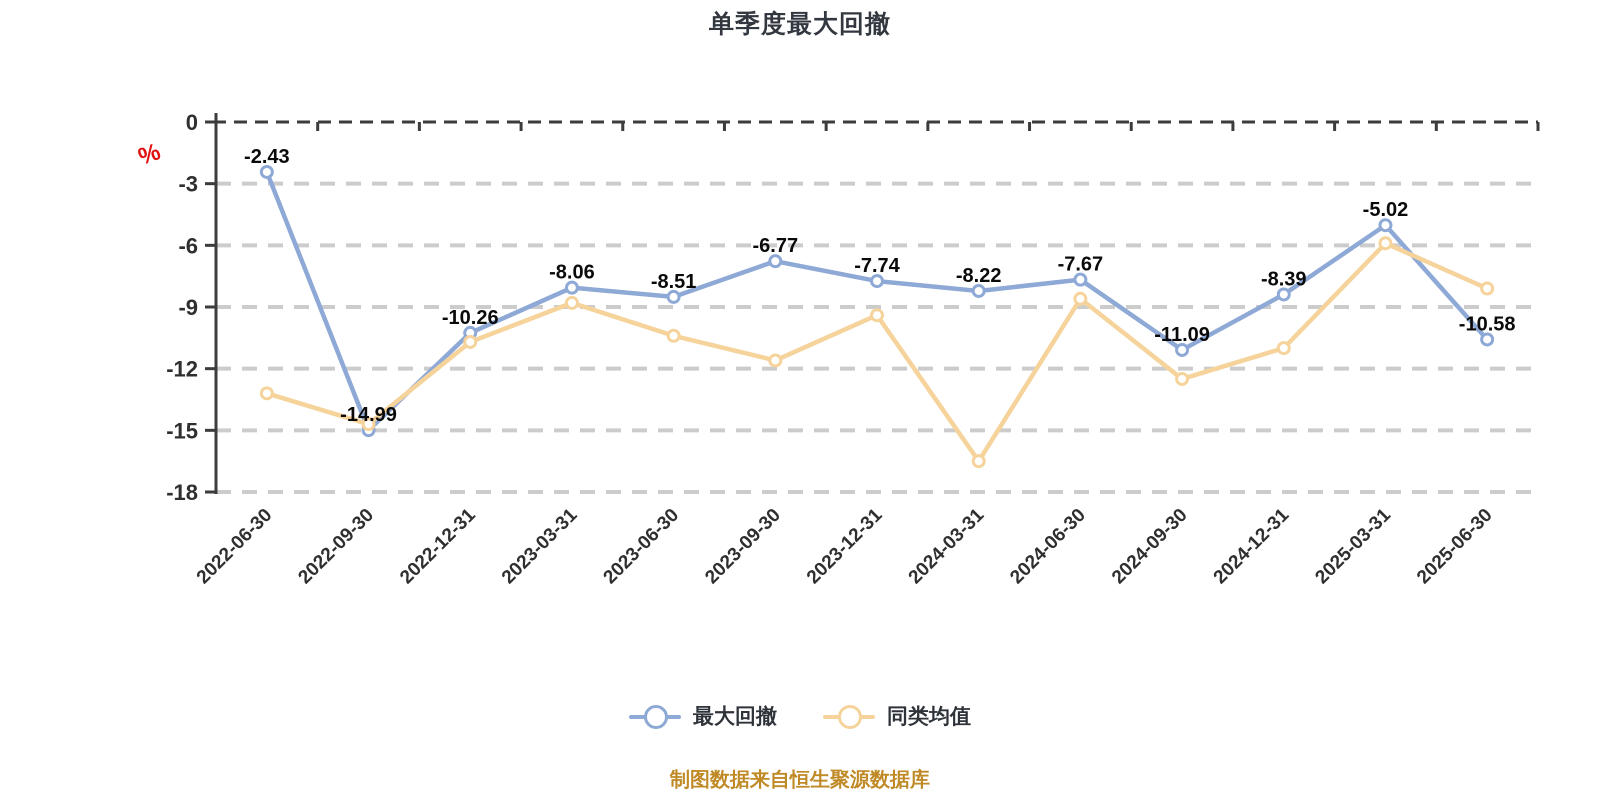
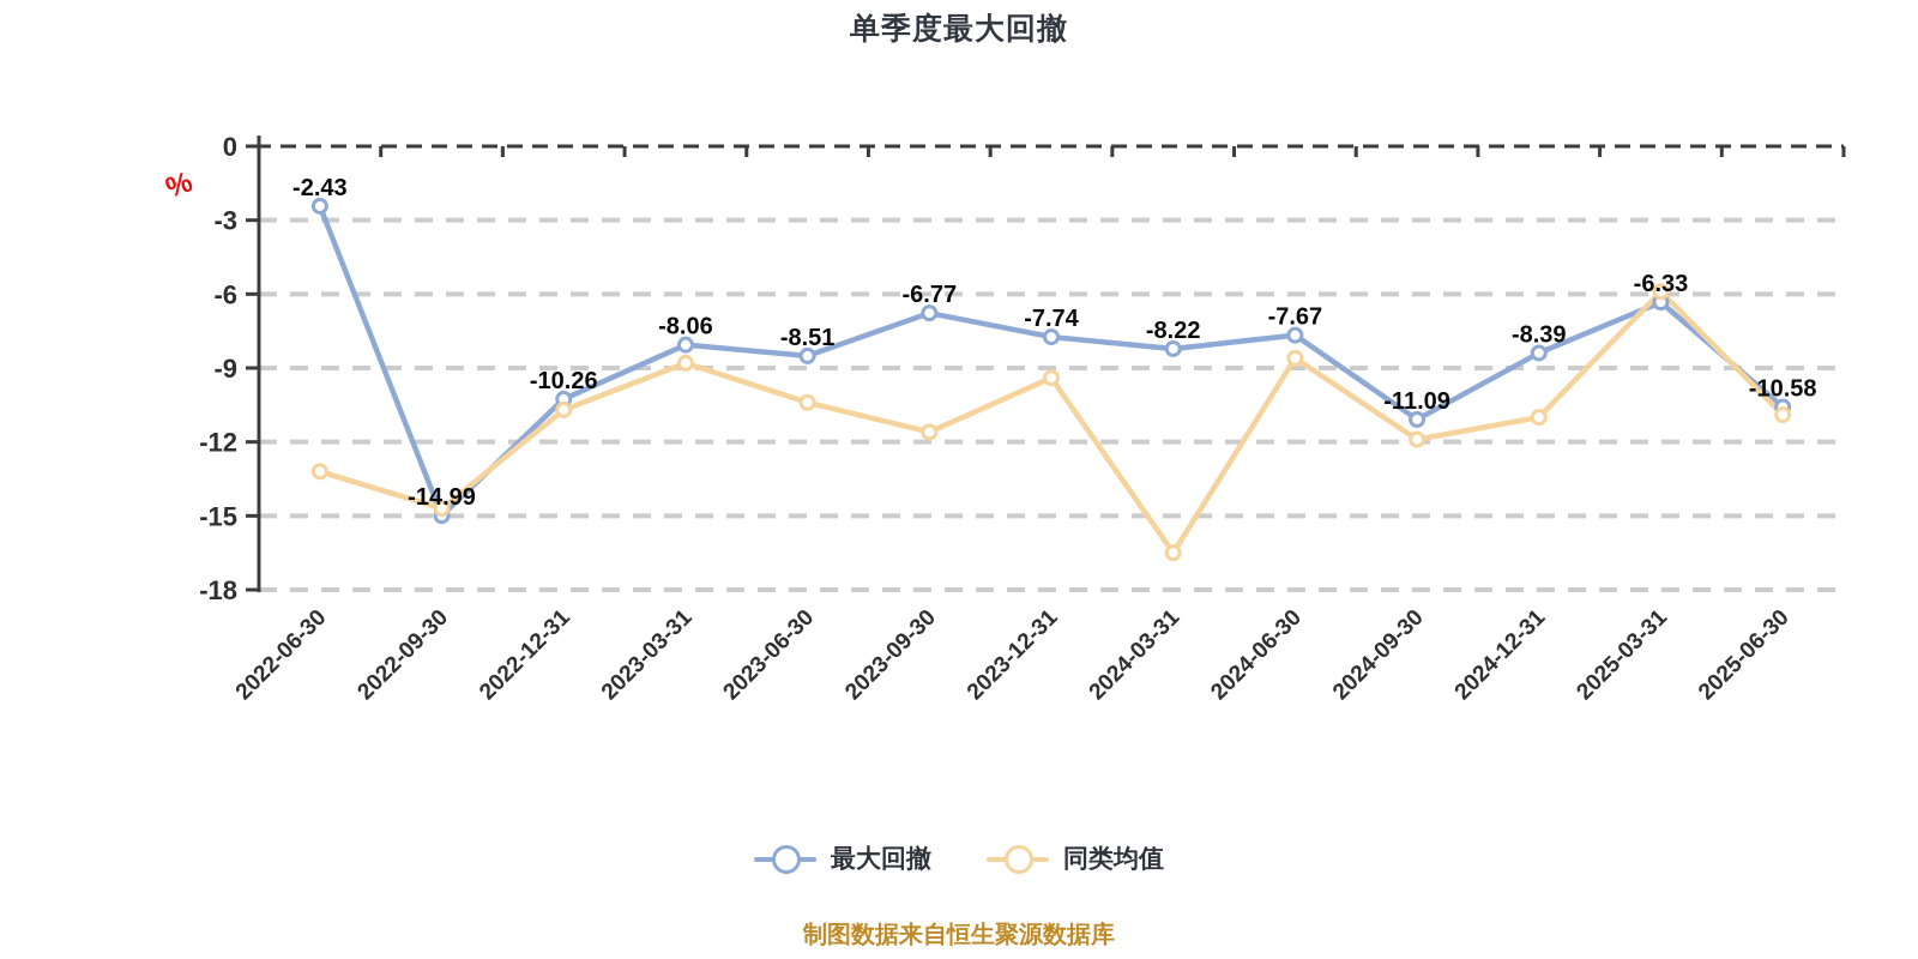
同类均值/2024-09-30: -12.5 -> -11.9
最大回撤/2025-03-31: -5.02 -> -6.33
同类均值/2025-06-30: -8.1 -> -10.9
